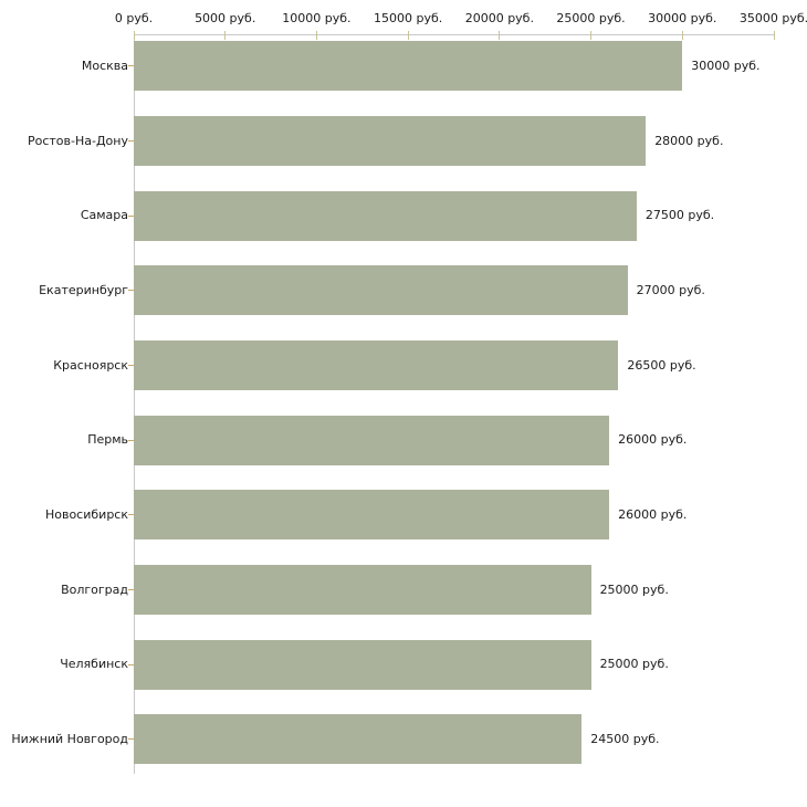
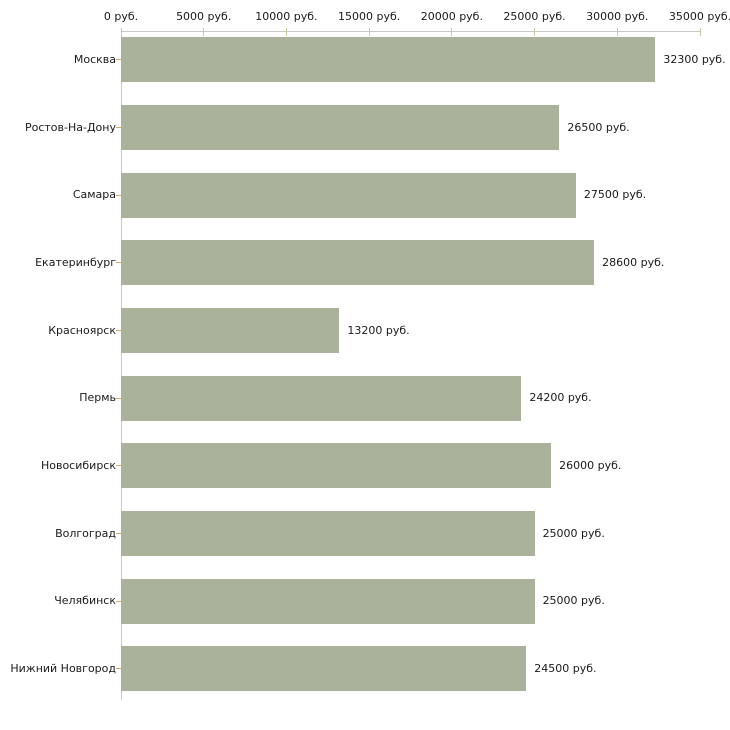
Москва: 30000 -> 32300
Ростов-На-Дону: 28000 -> 26500
Екатеринбург: 27000 -> 28600
Красноярск: 26500 -> 13200
Пермь: 26000 -> 24200
